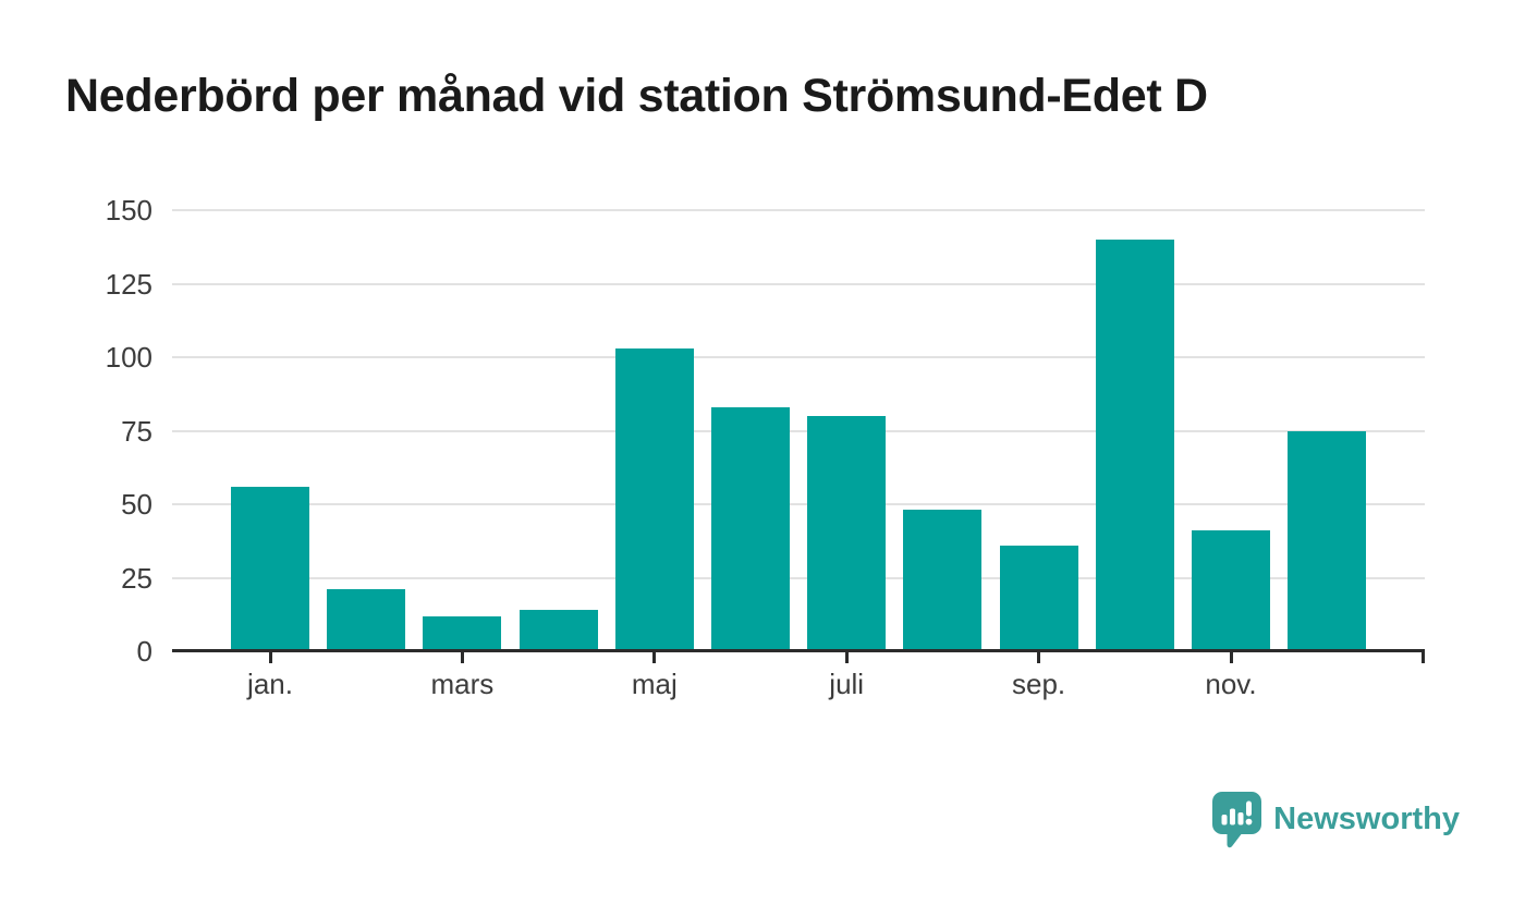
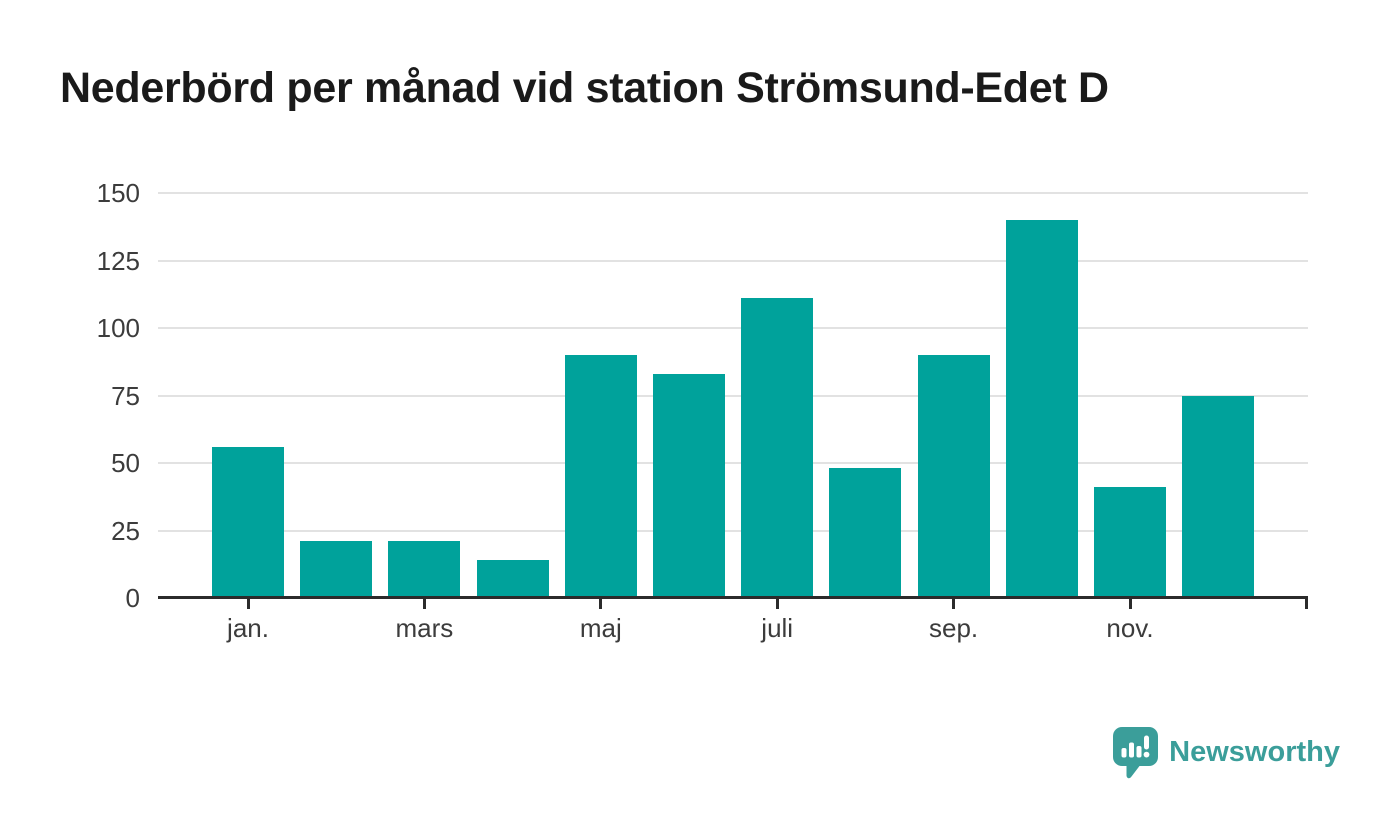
mars: 12 -> 21
maj: 103 -> 90
juli: 80 -> 111
sep.: 36 -> 90
